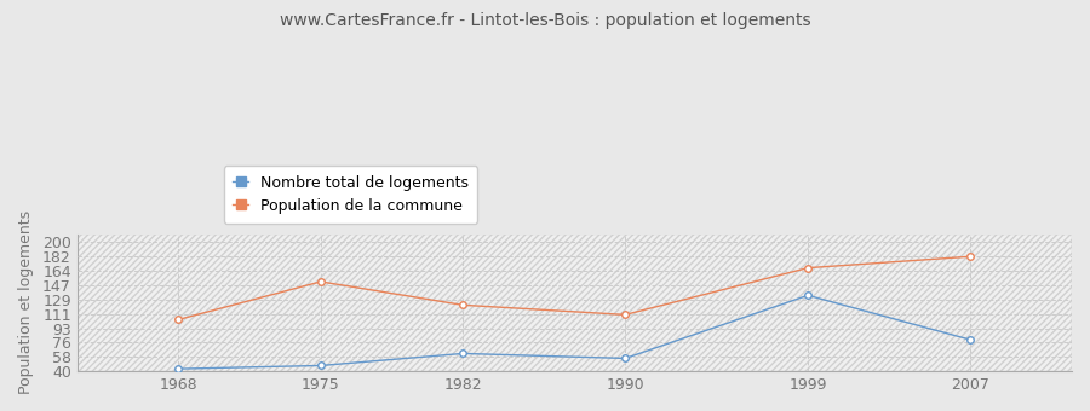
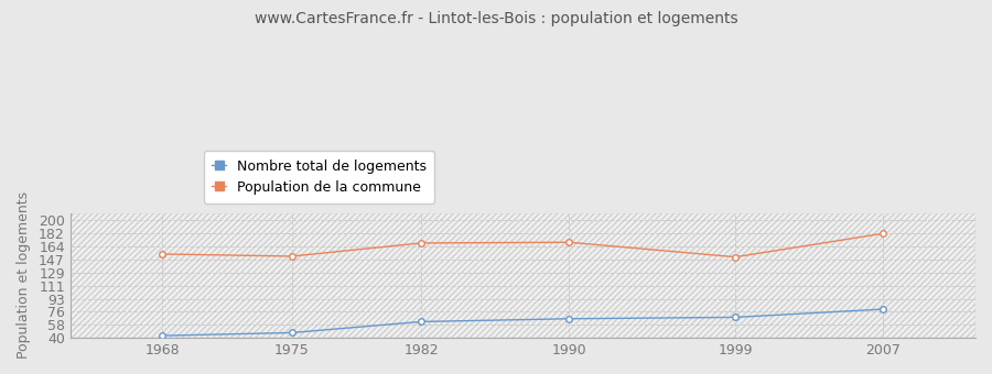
Population de la commune/1968: 104 -> 154
Population de la commune/1982: 122 -> 169
Nombre total de logements/1990: 56 -> 66
Population de la commune/1990: 110 -> 170
Nombre total de logements/1999: 134 -> 68
Population de la commune/1999: 168 -> 150
